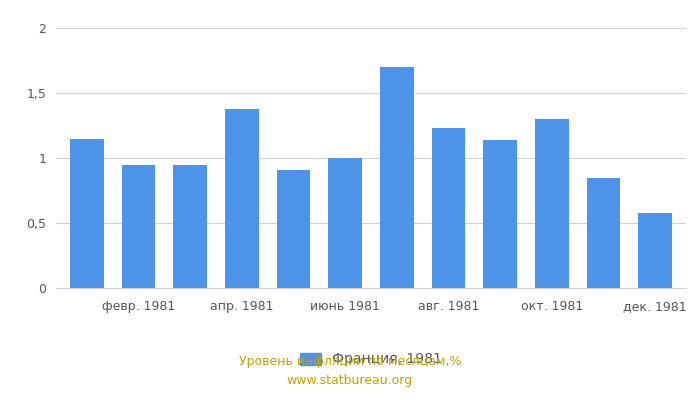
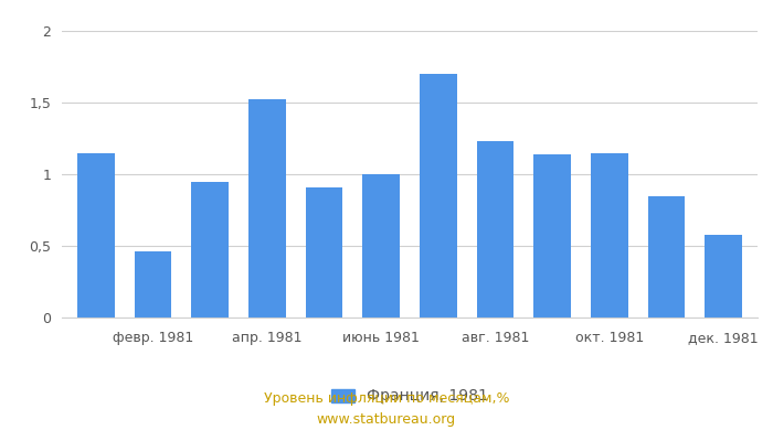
февр. 1981: 0,95 -> 0,46
апр. 1981: 1,38 -> 1,52
окт. 1981: 1,30 -> 1,15
